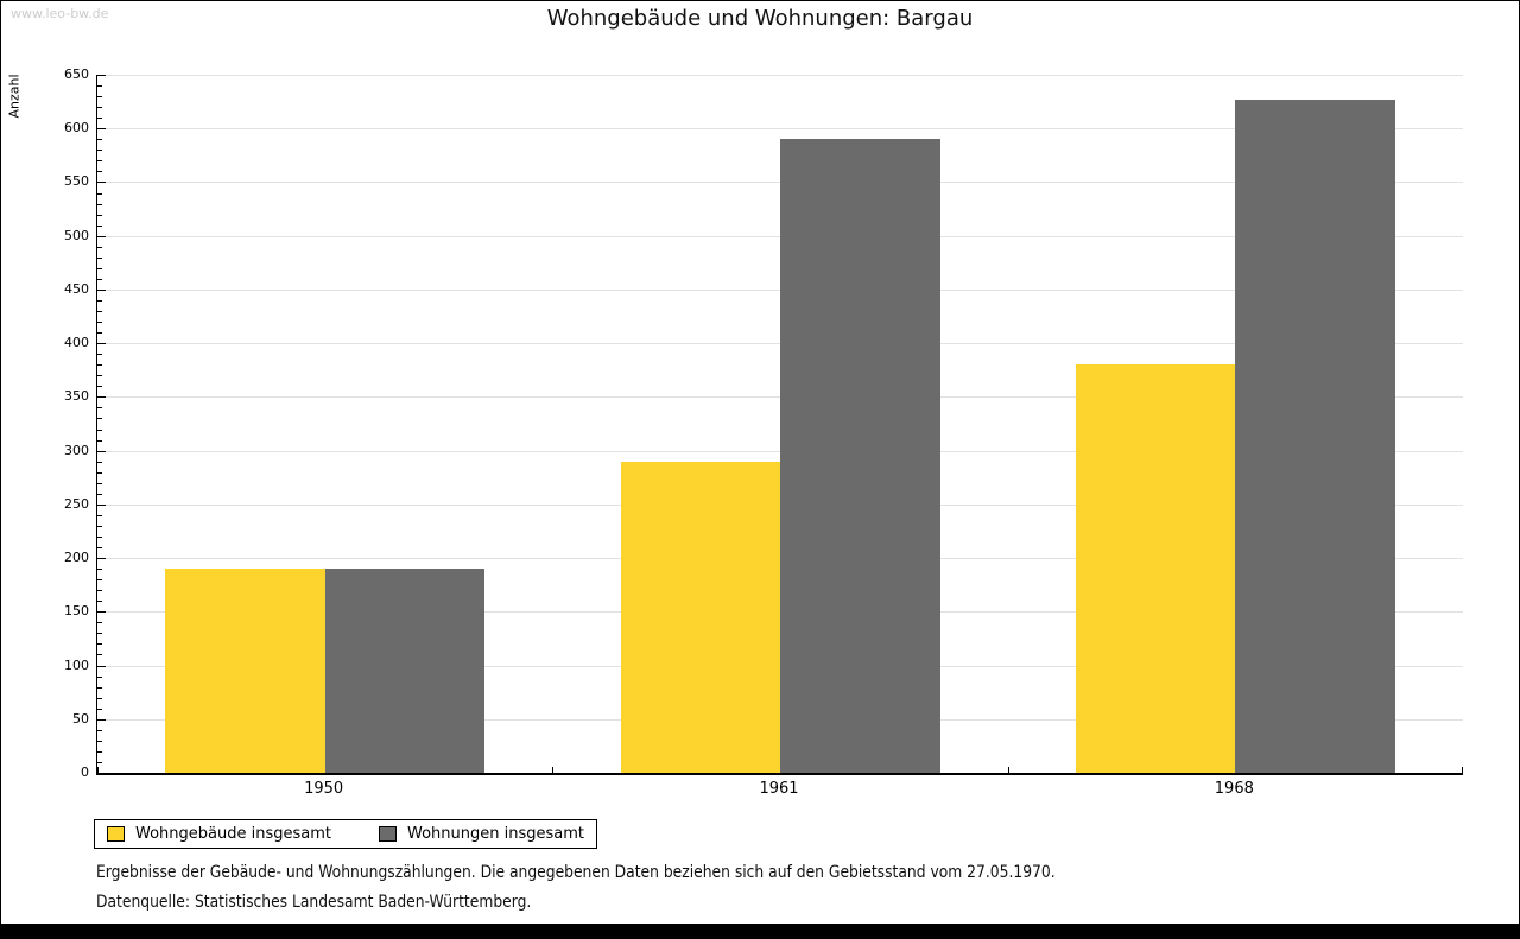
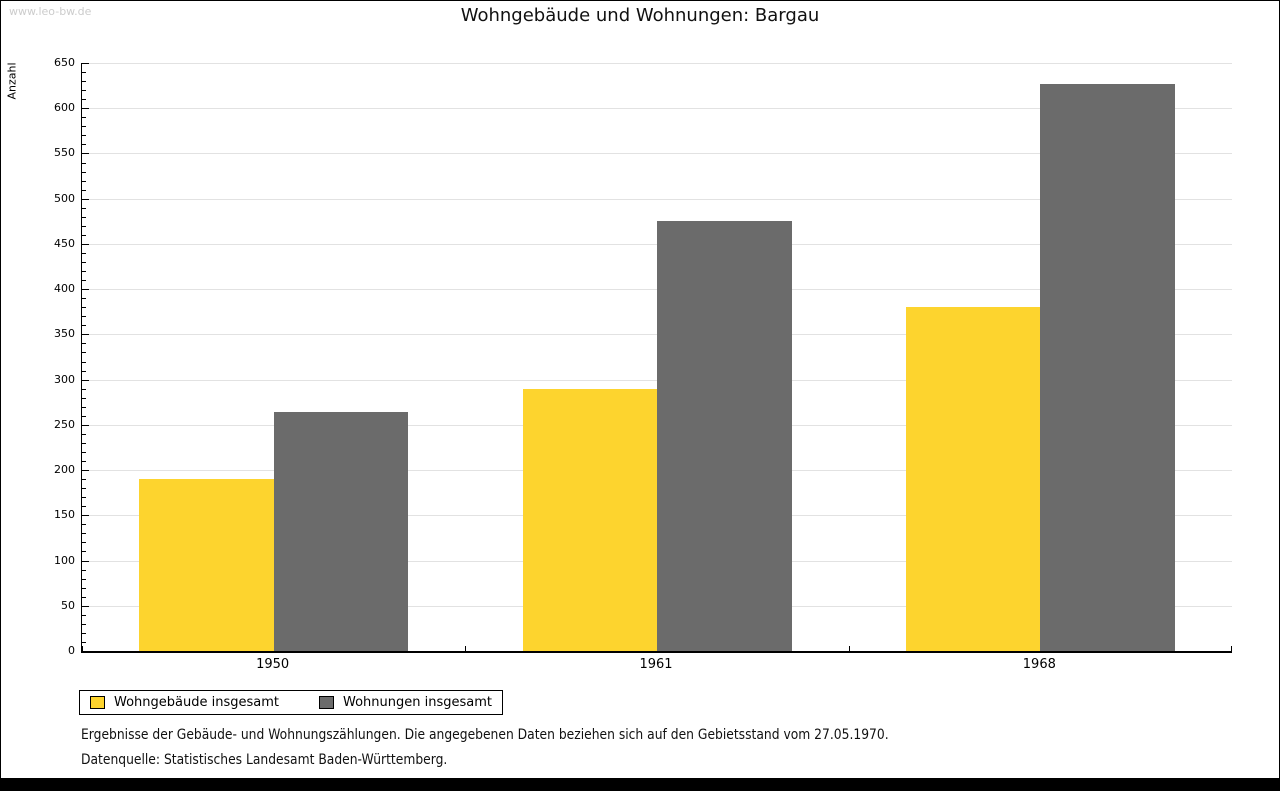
Wohnungen insgesamt/1950: 190 -> 260
Wohnungen insgesamt/1961: 590 -> 480
